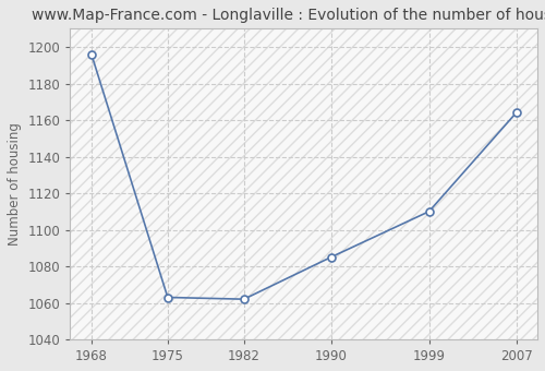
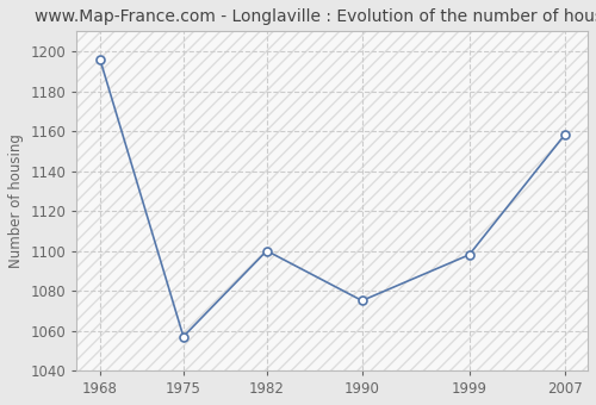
1975: 1063 -> 1057
1982: 1062 -> 1100
1990: 1085 -> 1075
1999: 1110 -> 1098
2007: 1164 -> 1158
